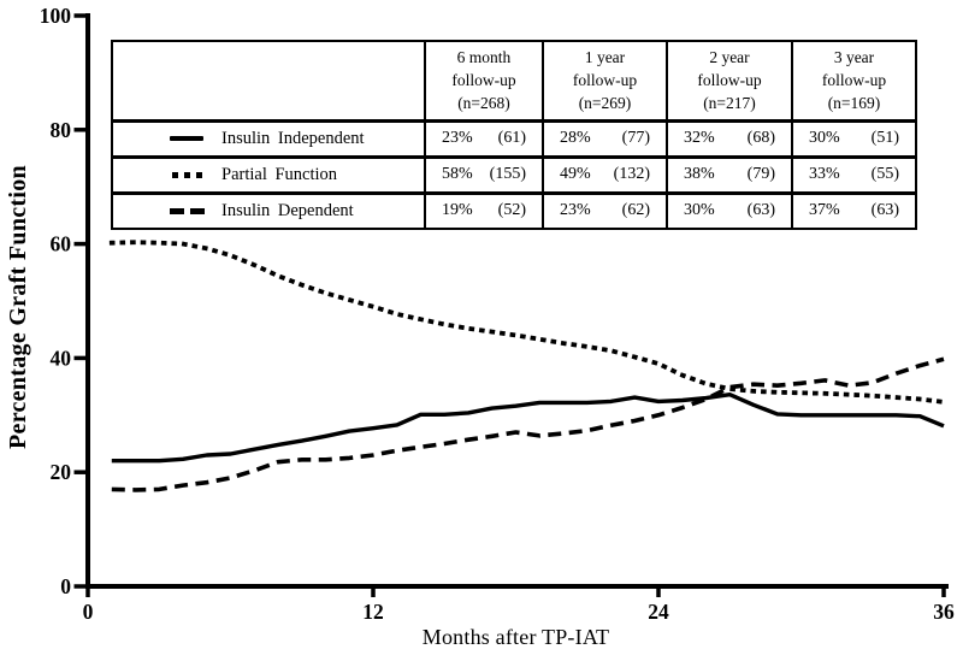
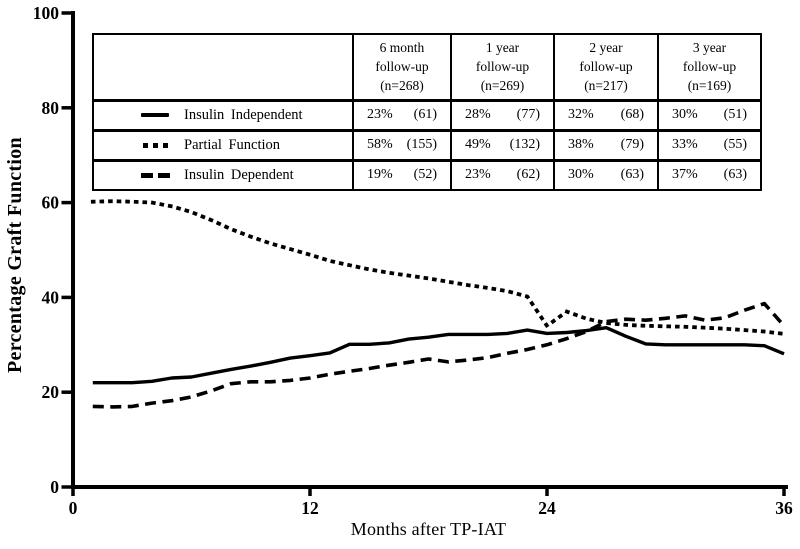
Partial Function/24: 39 -> 34
Insulin Dependent/36: 40 -> 34
